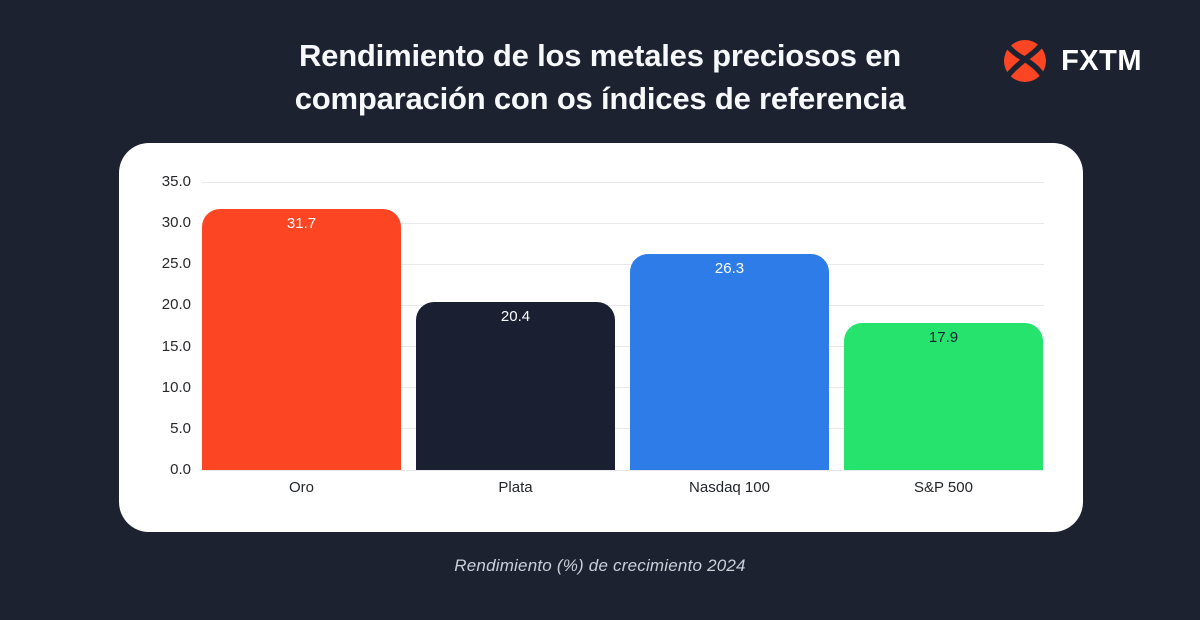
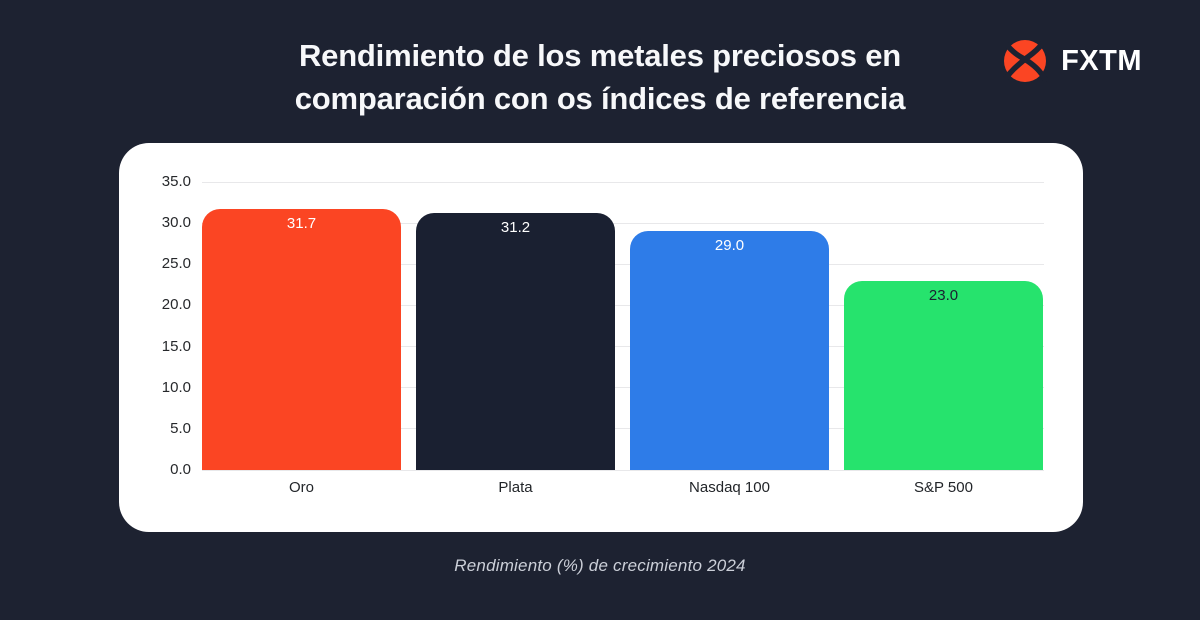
Plata: 20.4 -> 31.2
Nasdaq 100: 26.3 -> 29.0
S&P 500: 17.9 -> 23.0
